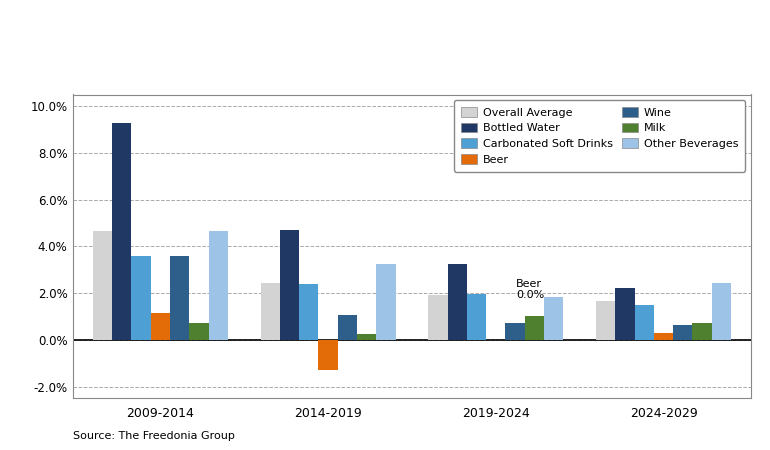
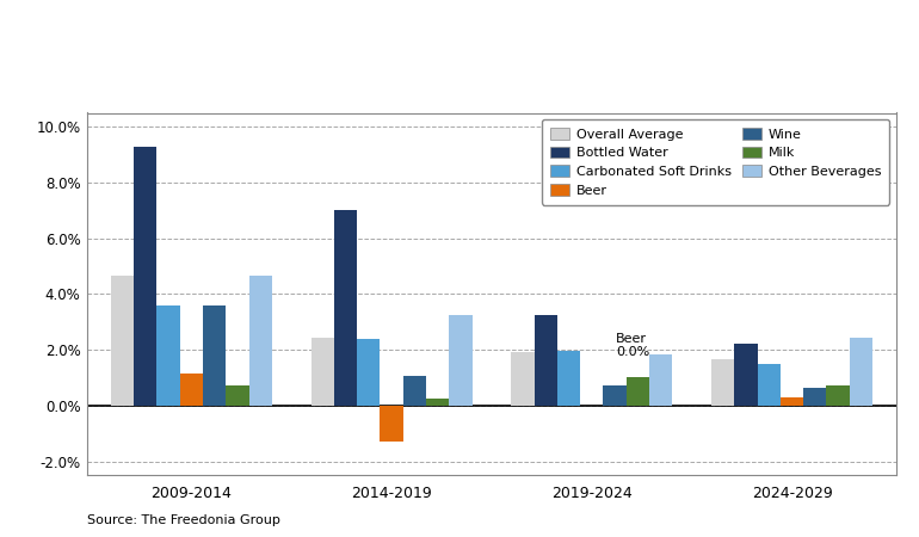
Bottled Water/2014-2019: 4.70% -> 7.00%
